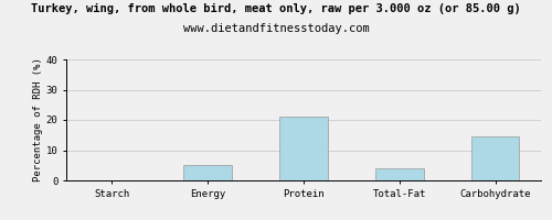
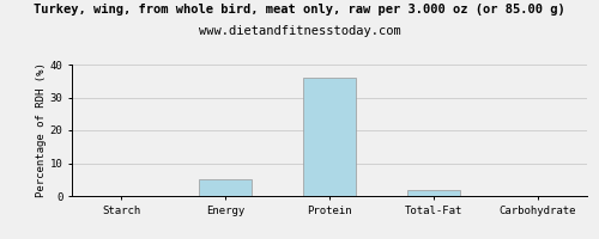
Protein: 21.0 -> 36.0
Total-Fat: 4.0 -> 2.0
Carbohydrate: 14.5 -> 0.1
